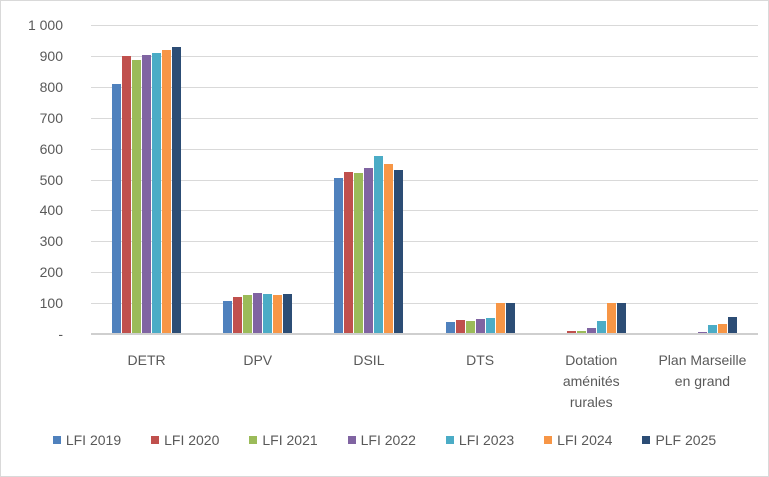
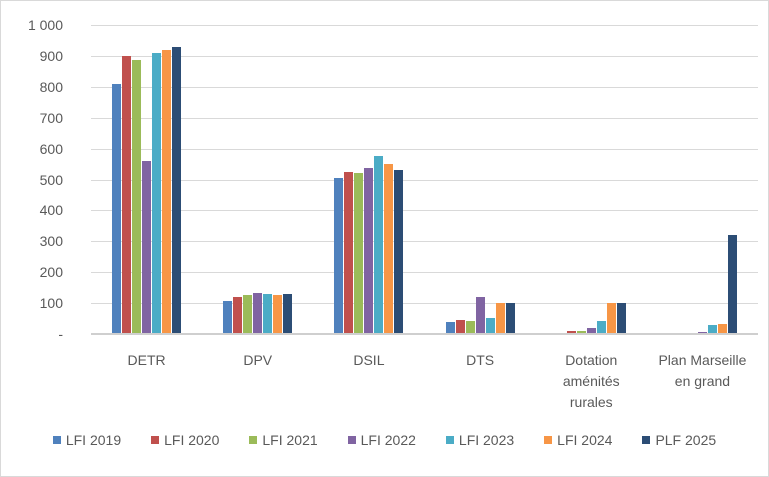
LFI 2022/DETR: 900 -> 560
LFI 2022/DTS: 50 -> 120
PLF 2025/Plan Marseille en grand: 50 -> 320
